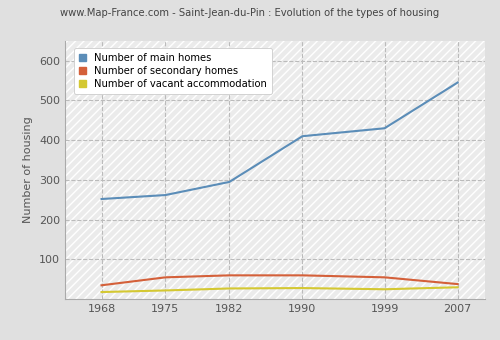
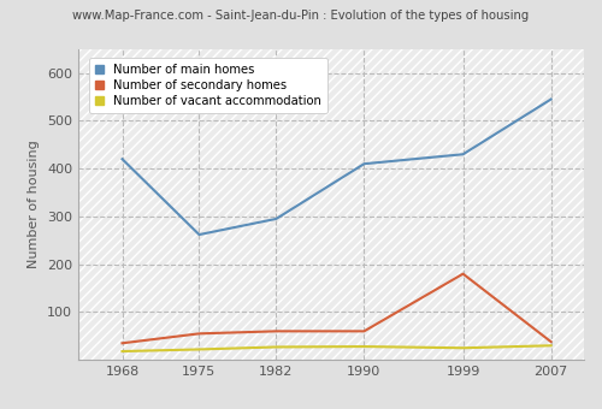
Number of main homes/1968: 252 -> 420
Number of secondary homes/1999: 55 -> 180
